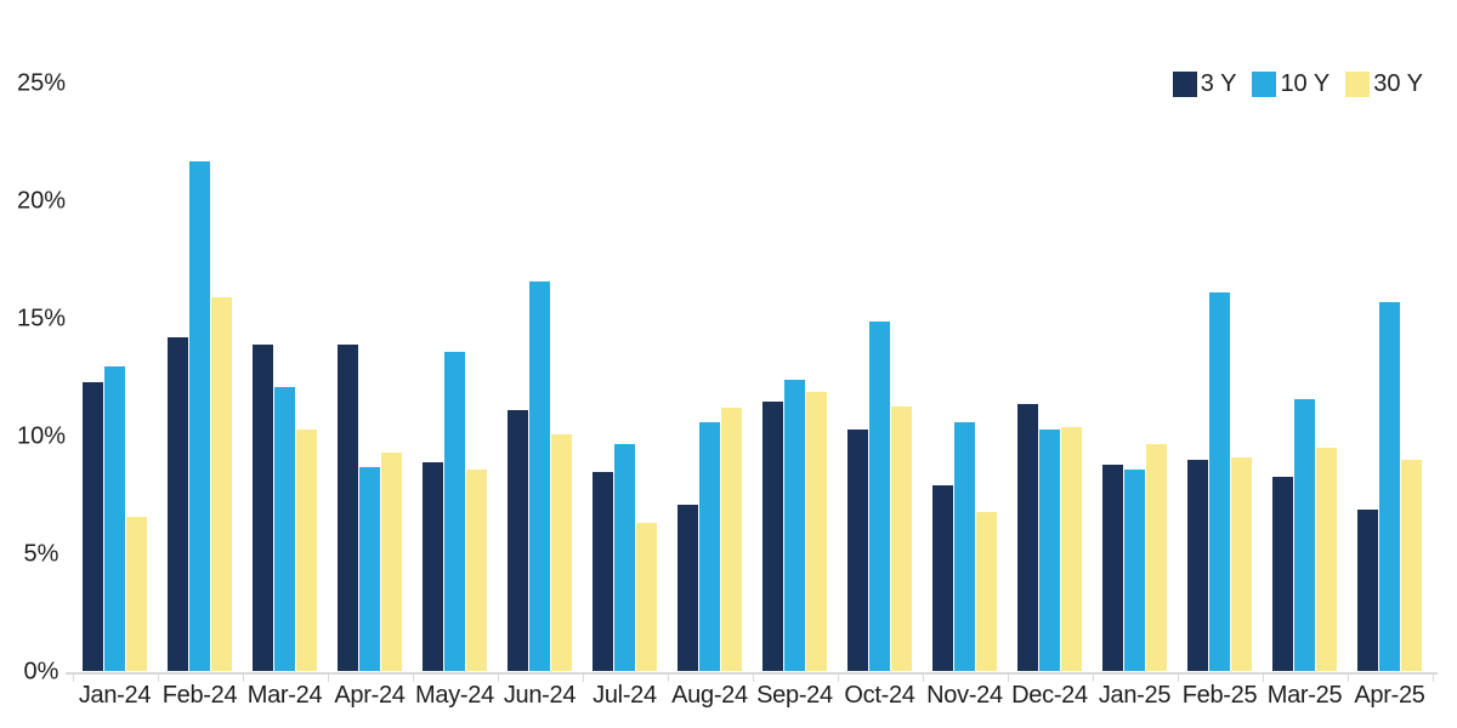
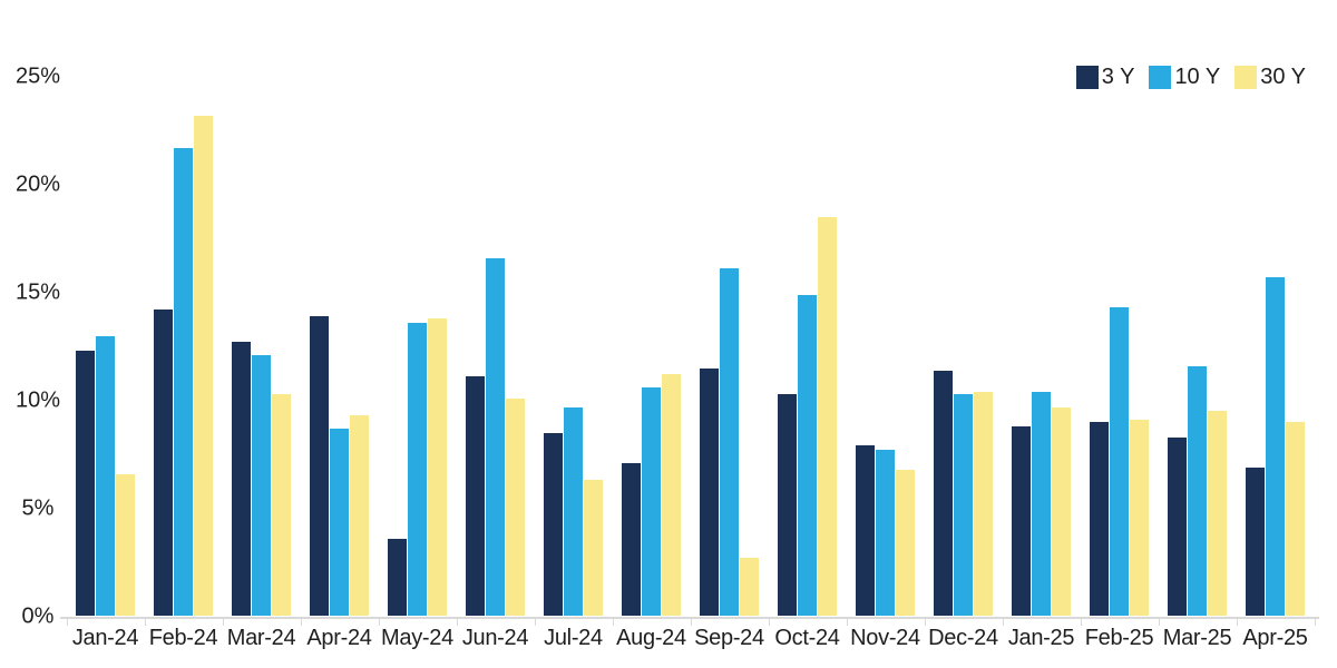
30 Y/Feb-24: 15.9% -> 23.2%
3 Y/Mar-24: 13.9% -> 12.7%
3 Y/May-24: 8.9% -> 3.6%
30 Y/May-24: 8.6% -> 13.8%
10 Y/Sep-24: 12.4% -> 16.1%
30 Y/Sep-24: 11.9% -> 2.7%
30 Y/Oct-24: 11.3% -> 18.5%
10 Y/Nov-24: 10.6% -> 7.7%
10 Y/Jan-25: 8.6% -> 10.4%
10 Y/Feb-25: 16.1% -> 14.3%
